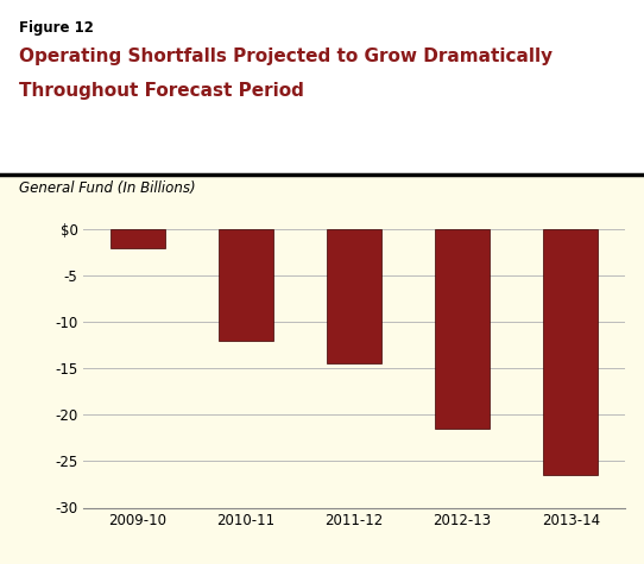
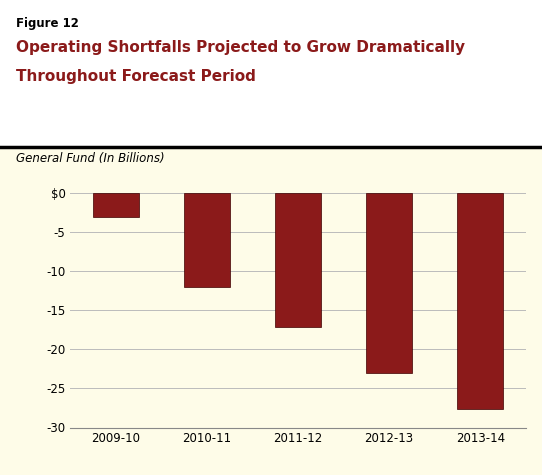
2009-10: -2.0 -> -3.0
2011-12: -14.5 -> -17.2
2012-13: -21.5 -> -23.0
2013-14: -26.5 -> -27.6
